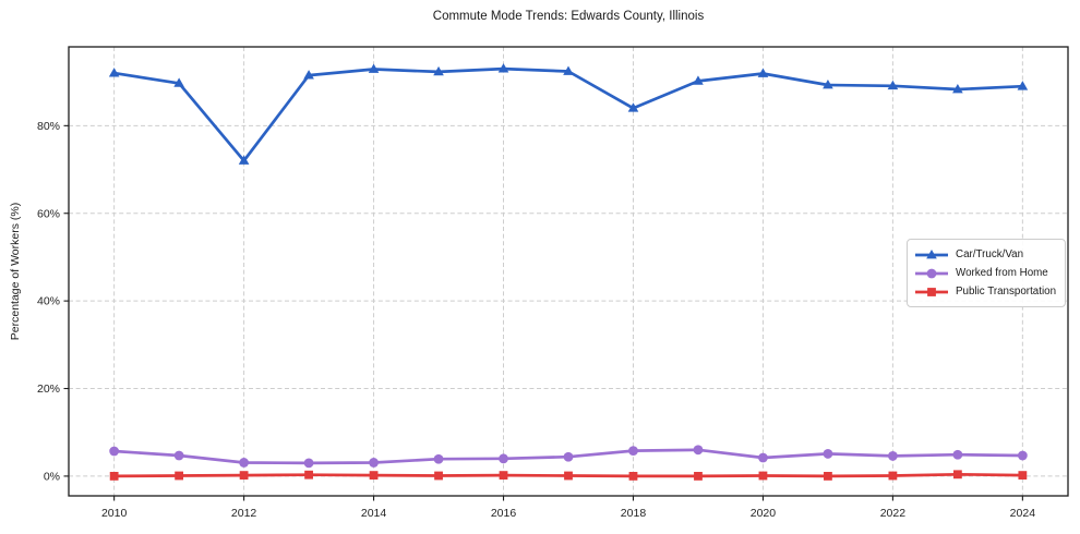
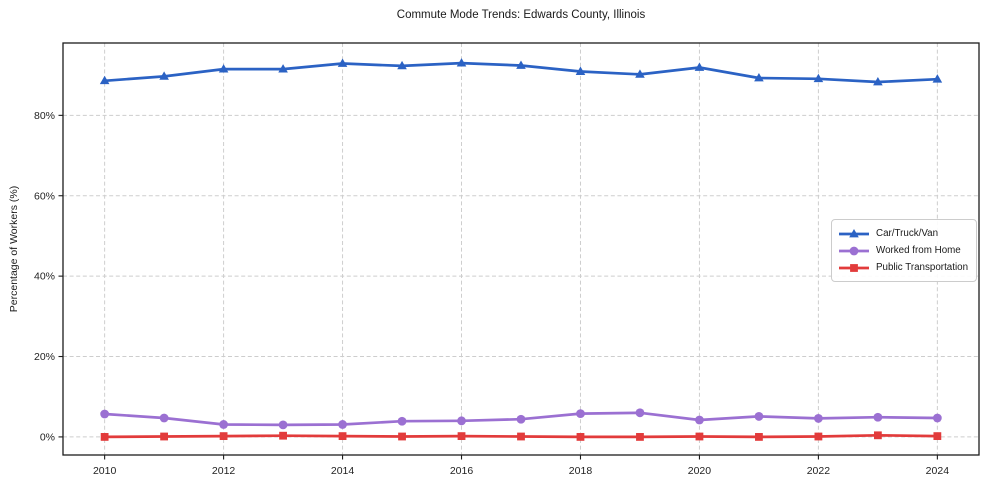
Car/Truck/Van/2010: 92% -> 89%
Car/Truck/Van/2012: 72% -> 92%
Car/Truck/Van/2018: 84% -> 91%
